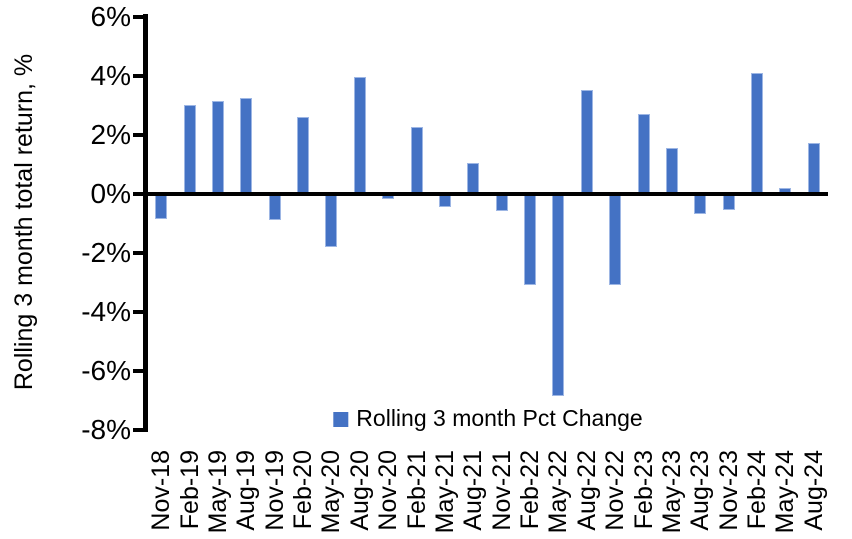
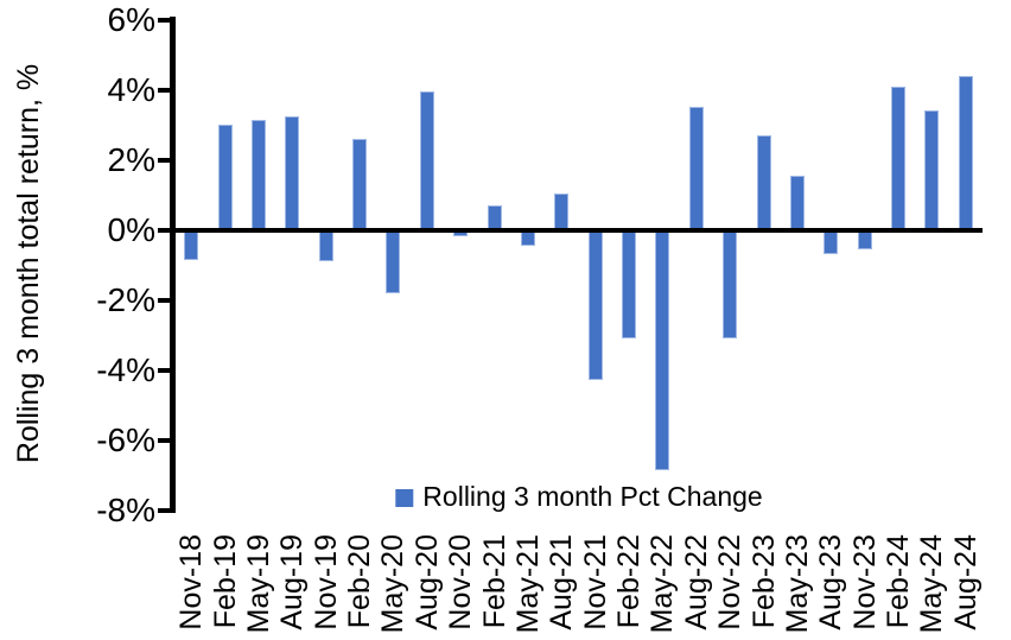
Feb-21: 2.2% -> 0.7%
Nov-21: -0.6% -> -4.3%
May-24: 0.2% -> 3.4%
Aug-24: 1.7% -> 4.4%
